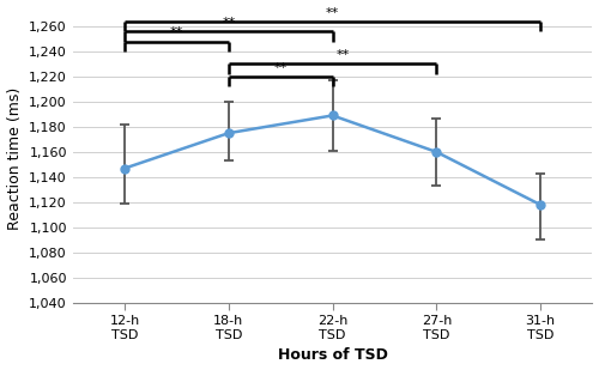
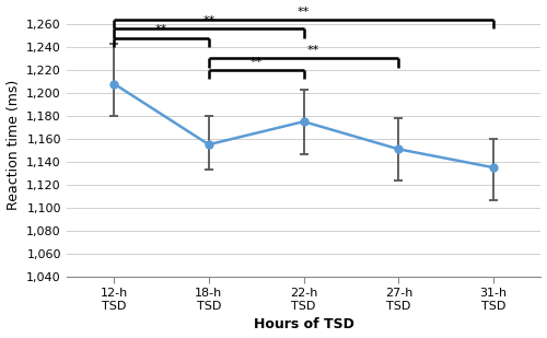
12-h TSD: 1,147 -> 1,208
18-h TSD: 1,175 -> 1,155
22-h TSD: 1,189 -> 1,175
27-h TSD: 1,160 -> 1,151
31-h TSD: 1,118 -> 1,135
